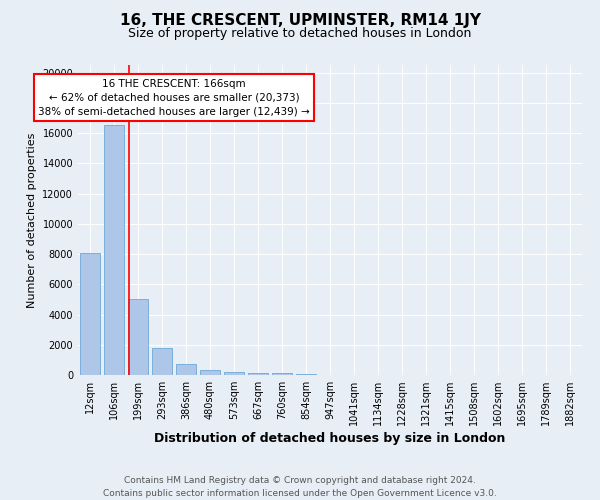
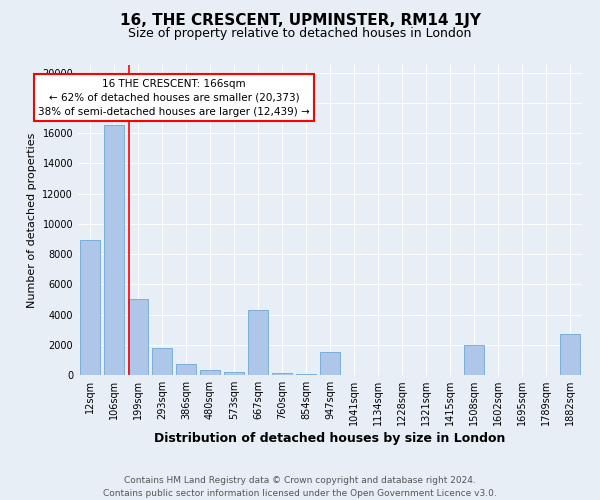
12sqm: 8000 -> 8900
667sqm: 200 -> 4300
947sqm: 0 -> 1500
1508sqm: 0 -> 2000
1882sqm: 0 -> 2700
